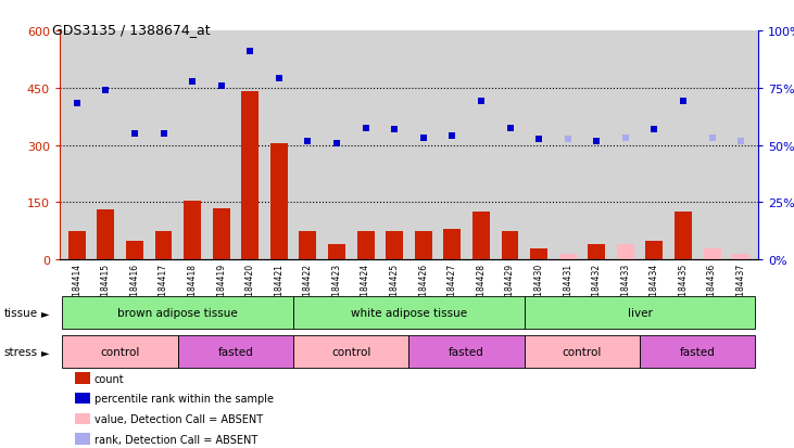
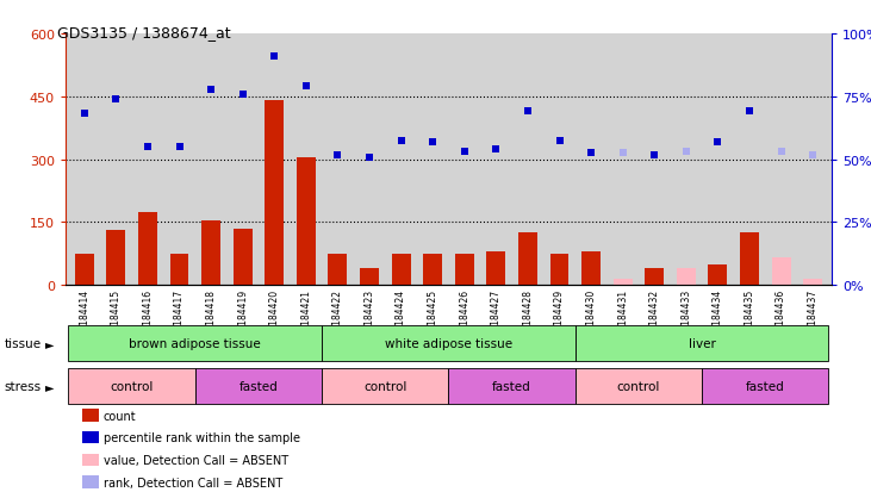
GSM184416: 50 -> 175
GSM184430: 30 -> 80
GSM184436: 30 -> 65
